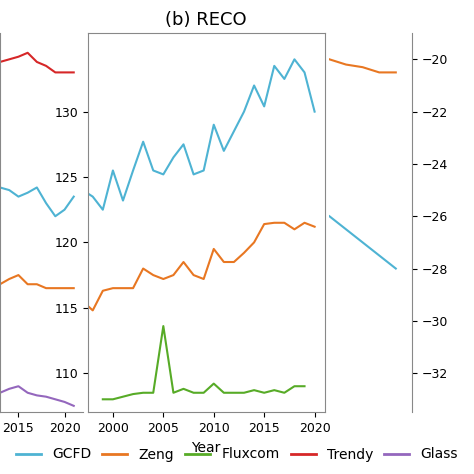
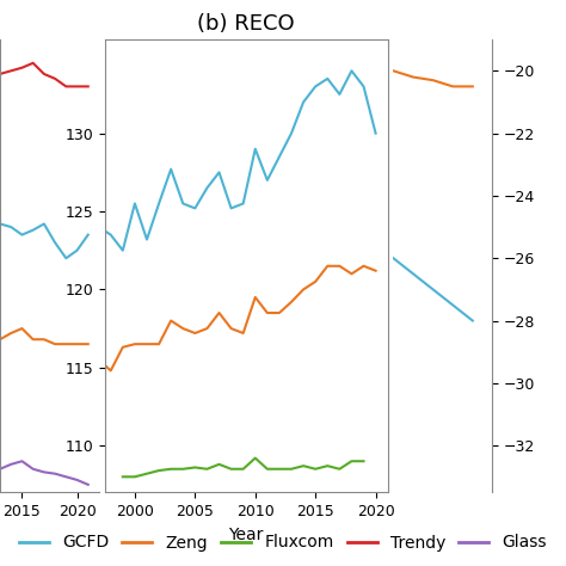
(b) RECO/Fluxcom/2005: 113.6 -> 108.6
(b) RECO/GCFD/2015: 130.4 -> 133.0
(b) RECO/Zeng/2015: 121.4 -> 120.5
